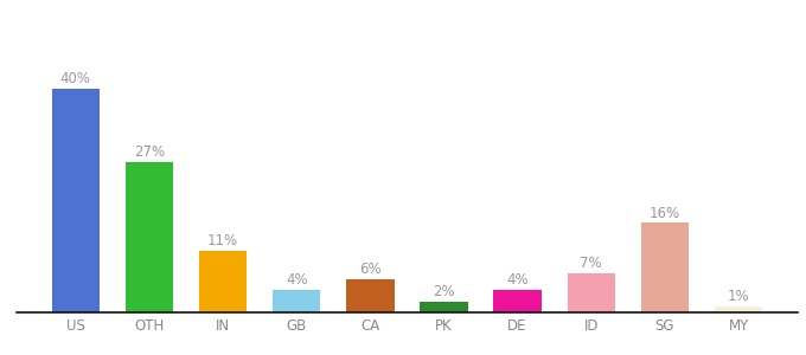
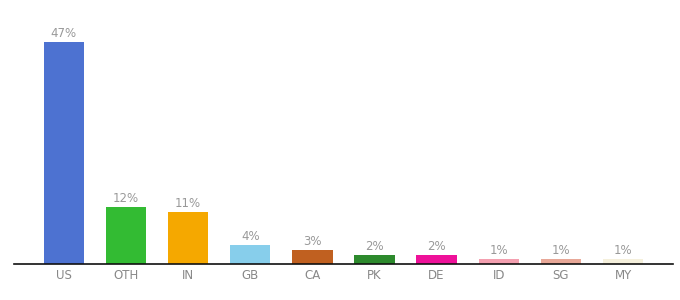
US: 40% -> 47%
OTH: 27% -> 12%
CA: 6% -> 3%
DE: 4% -> 2%
ID: 7% -> 1%
SG: 16% -> 1%
